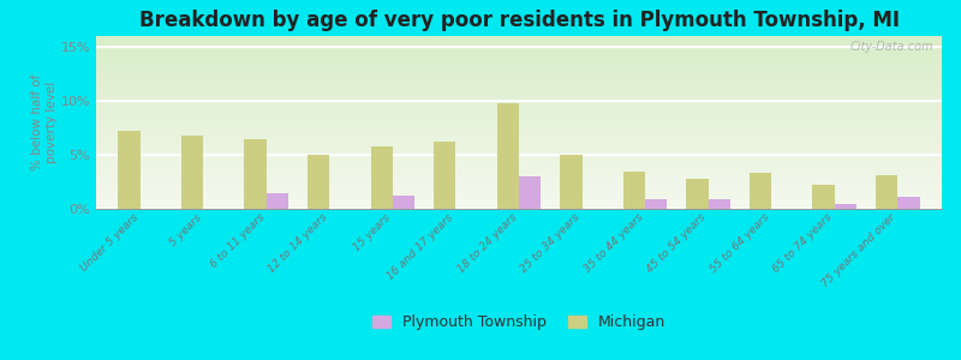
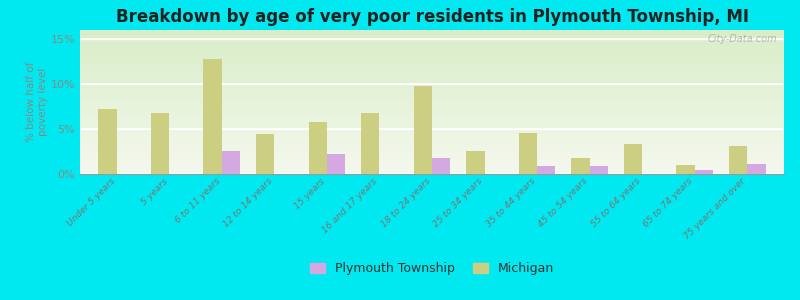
Michigan/6 to 11 years: 6.4% -> 12.8%
Plymouth Township/6 to 11 years: 1.5% -> 2.6%
Michigan/12 to 14 years: 5.0% -> 4.4%
Plymouth Township/15 years: 1.2% -> 2.2%
Michigan/16 and 17 years: 6.2% -> 6.8%
Plymouth Township/18 to 24 years: 3.0% -> 1.8%
Michigan/25 to 34 years: 5.0% -> 2.6%
Michigan/35 to 44 years: 3.5% -> 4.6%
Michigan/45 to 54 years: 2.8% -> 1.8%
Michigan/65 to 74 years: 2.2% -> 1.0%
